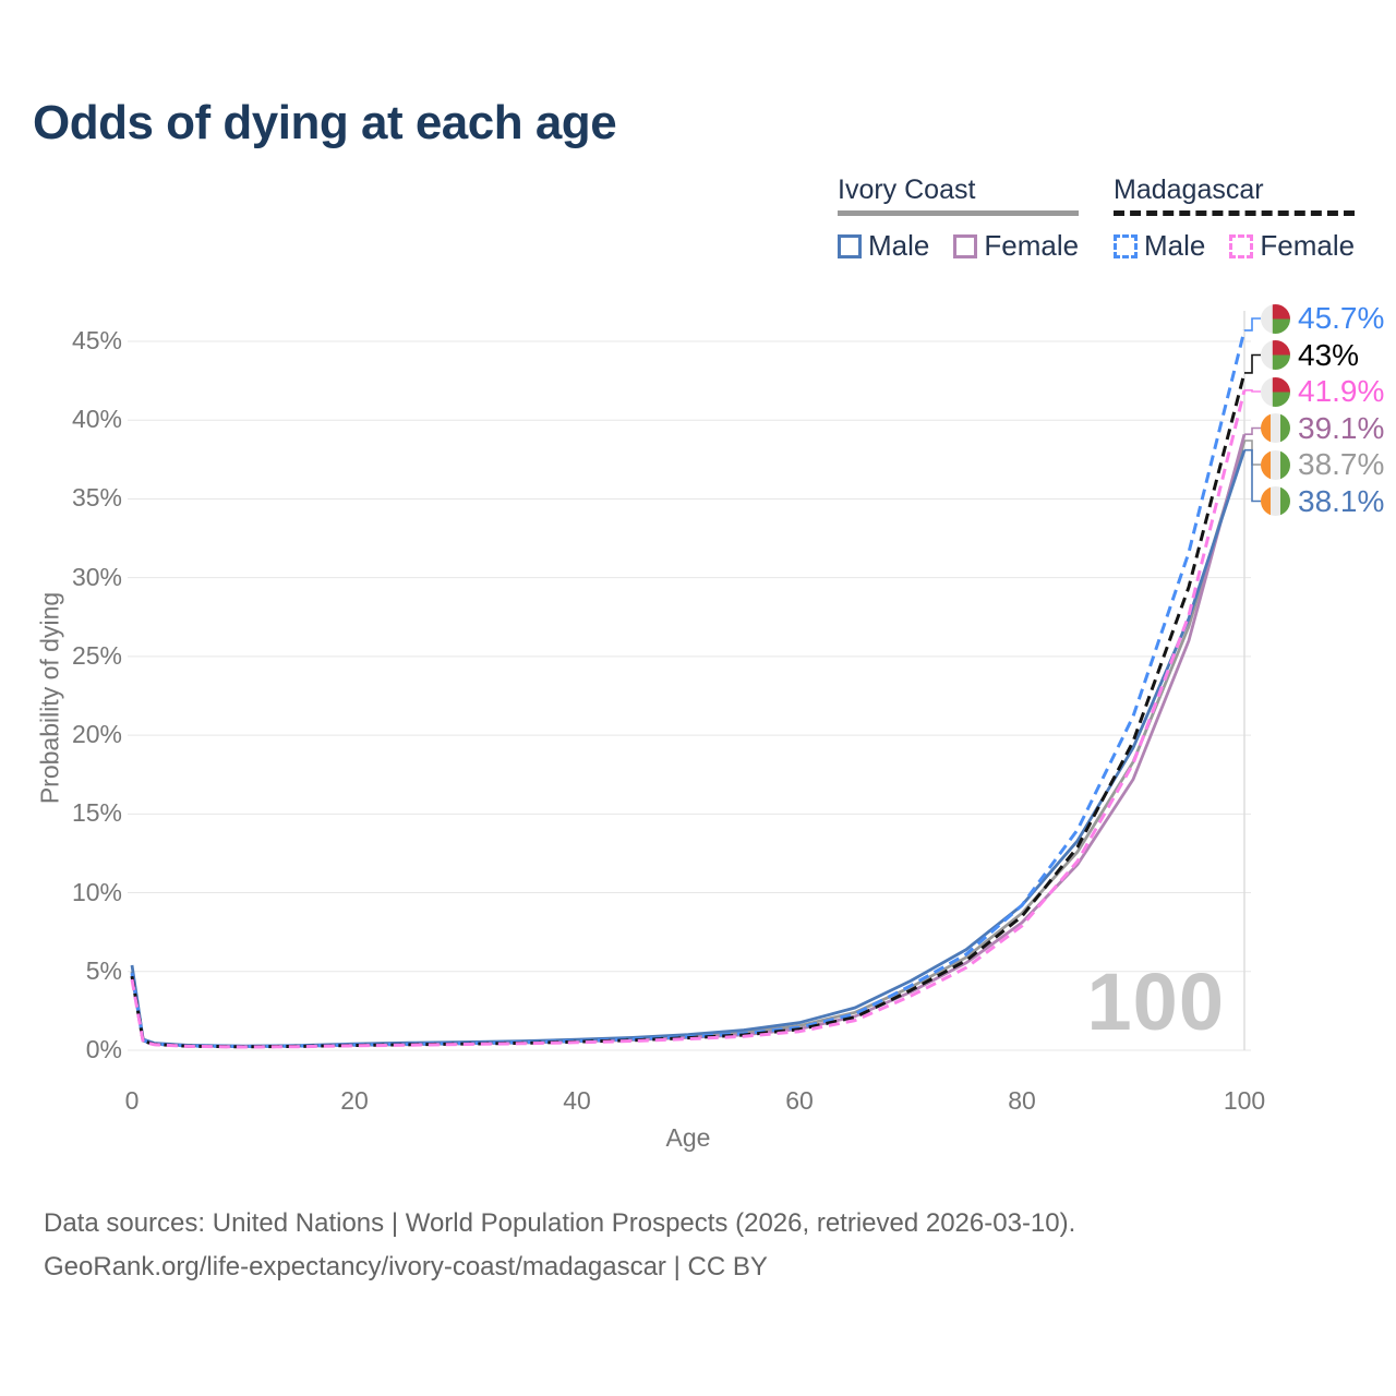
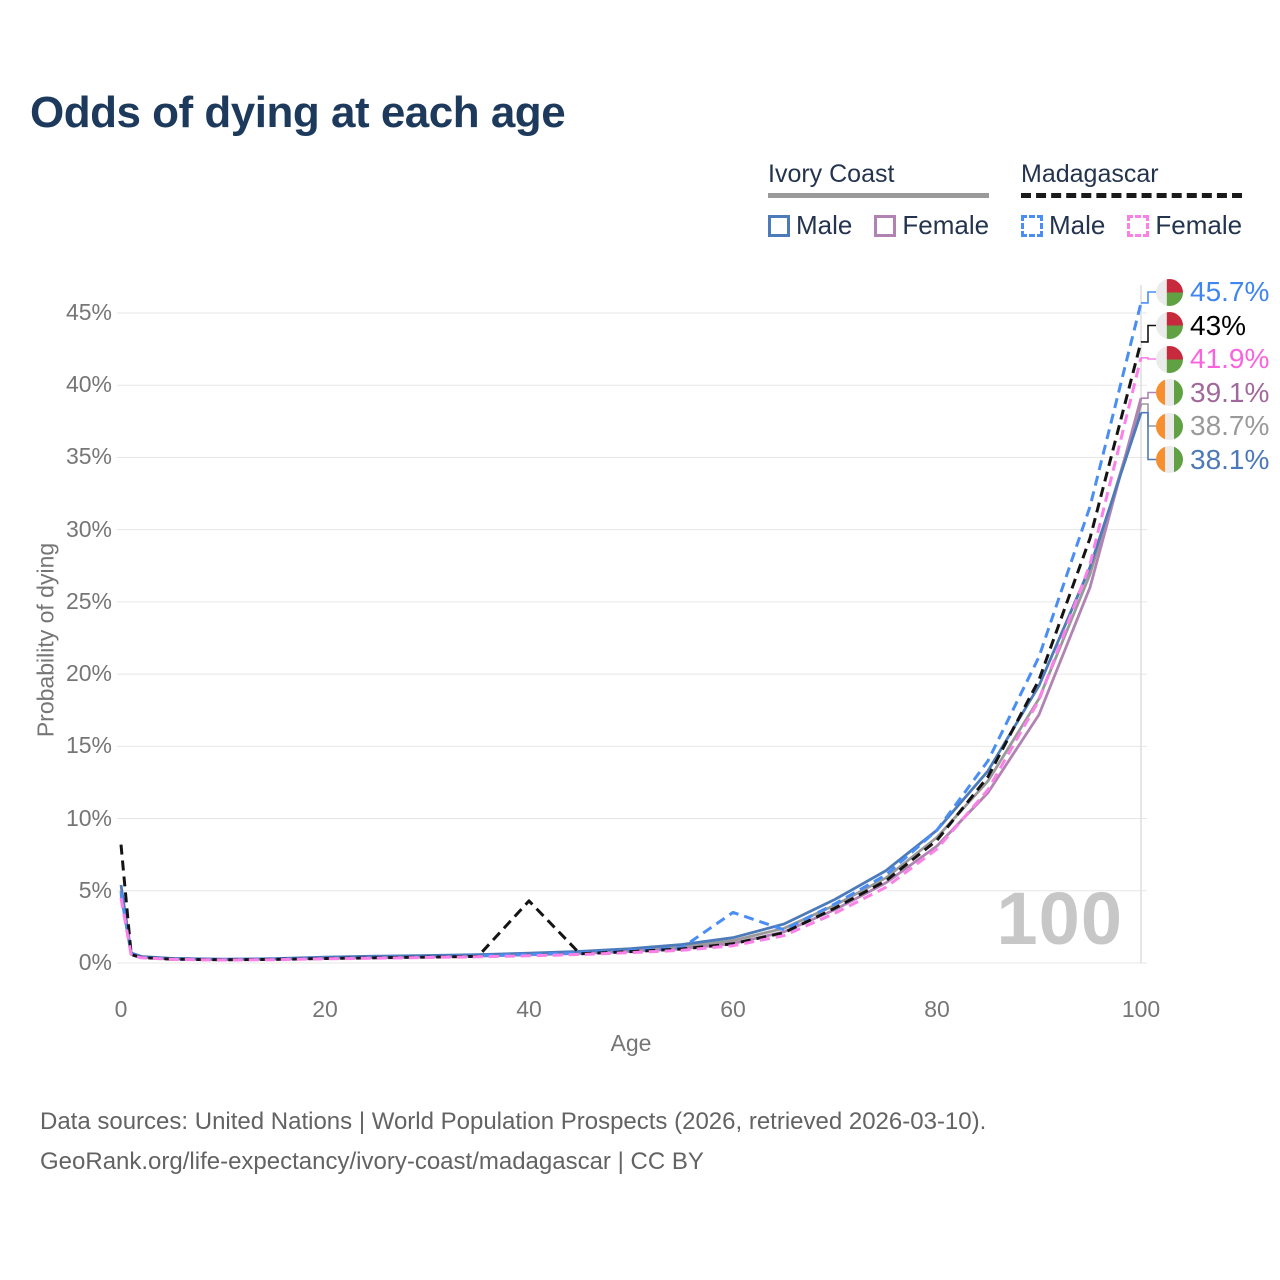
Madagascar/0: 4.7% -> 8.2%
Madagascar/40: 0.5% -> 4.3%
Madagascar Male/60: 1.4% -> 3.5%
